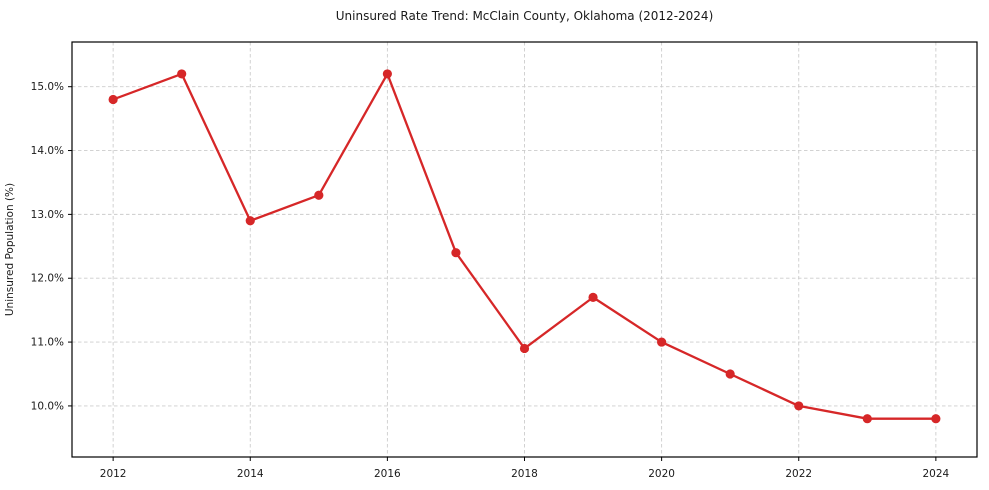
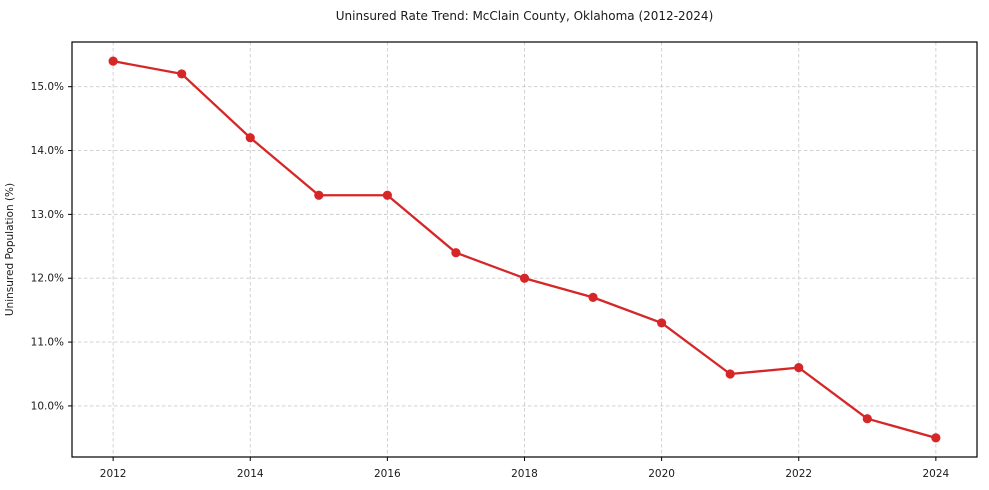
2012: 14.8% -> 15.4%
2014: 12.9% -> 14.2%
2016: 15.2% -> 13.3%
2018: 10.9% -> 12.0%
2020: 11.0% -> 11.3%
2022: 10.0% -> 10.6%
2024: 9.8% -> 9.5%
